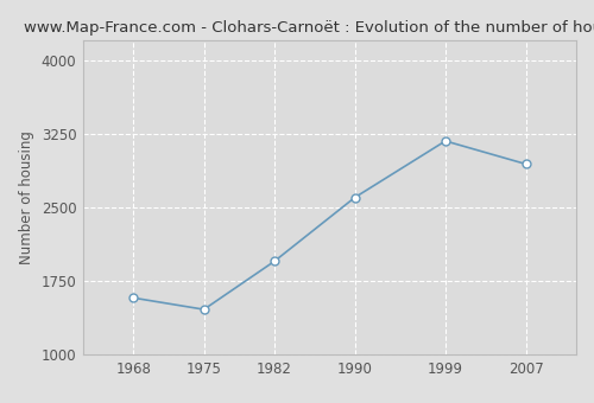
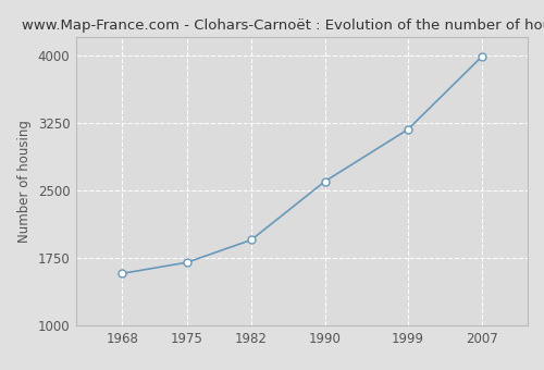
1975: 1460 -> 1700
2007: 2940 -> 3980
